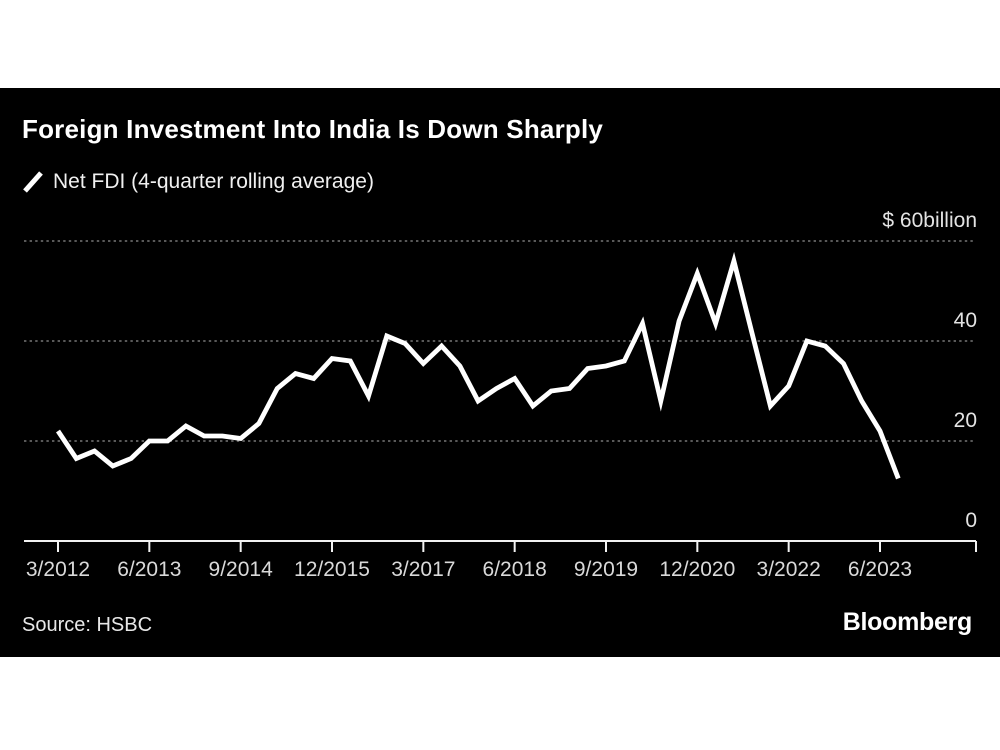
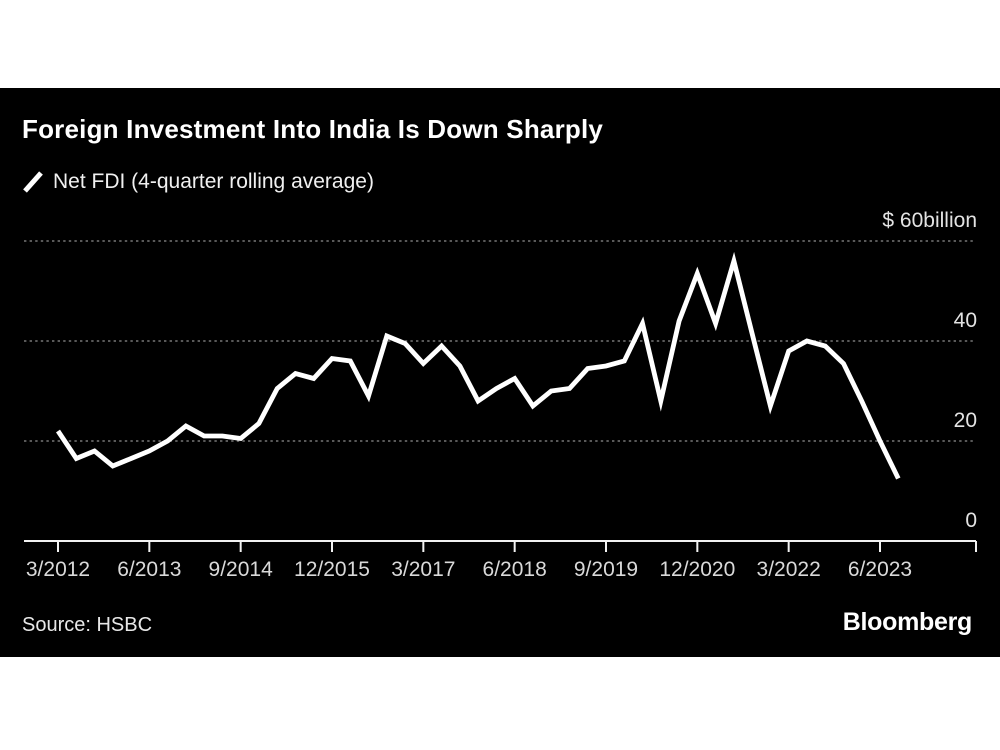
6/2013: 20 -> 18
3/2022: 31 -> 38
6/2023: 22 -> 20
